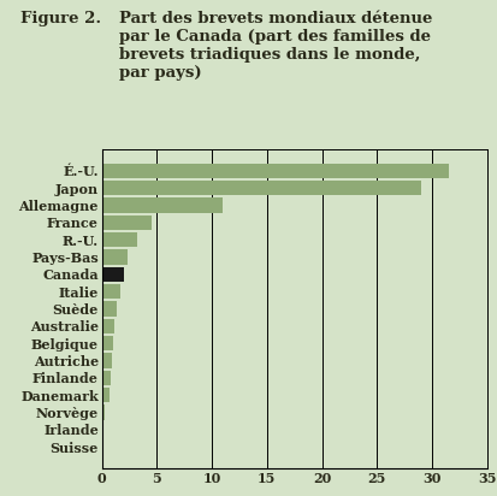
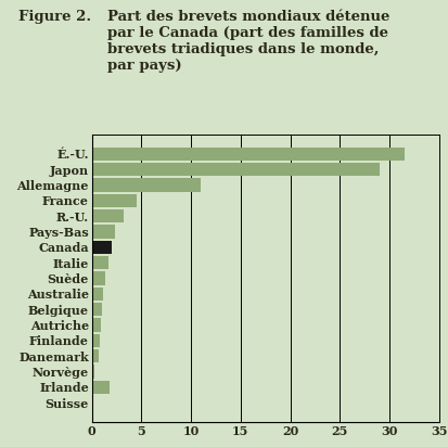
Irlande: 0.1 -> 1.8
